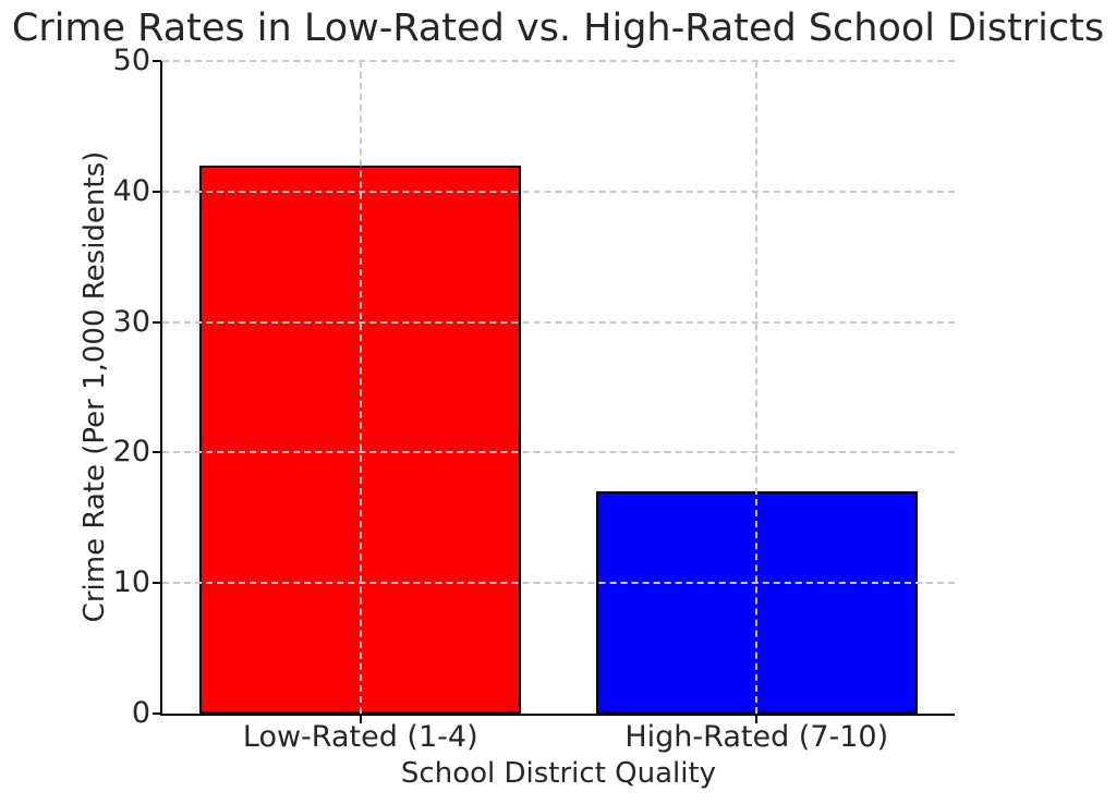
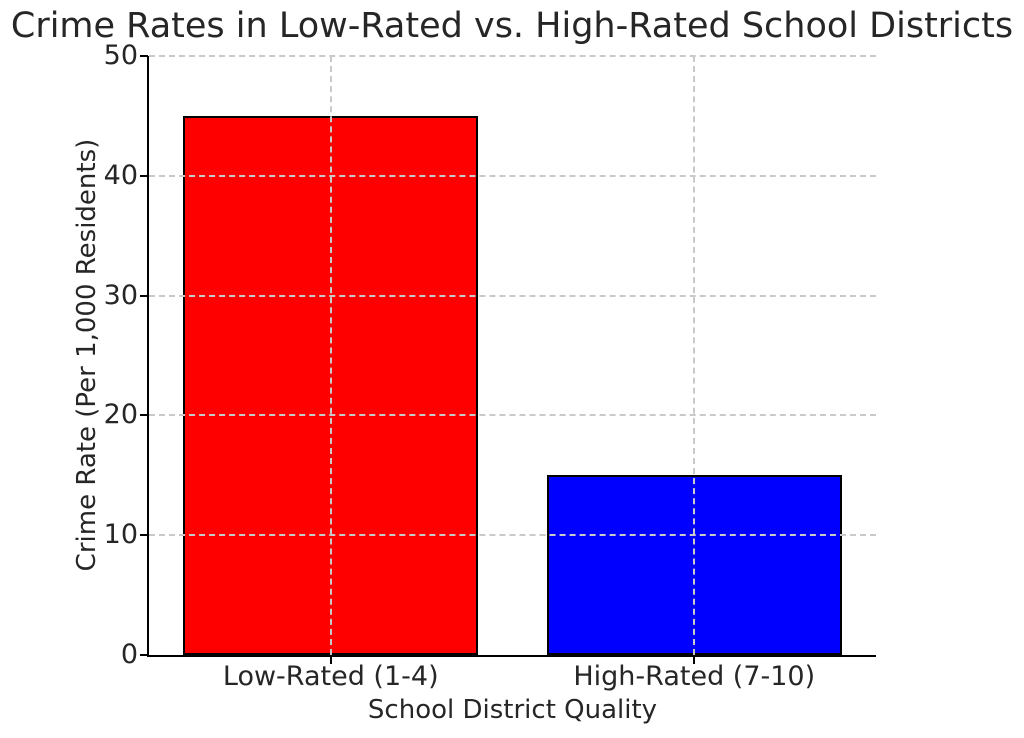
Low-Rated (1-4): 42 -> 45
High-Rated (7-10): 17 -> 15
